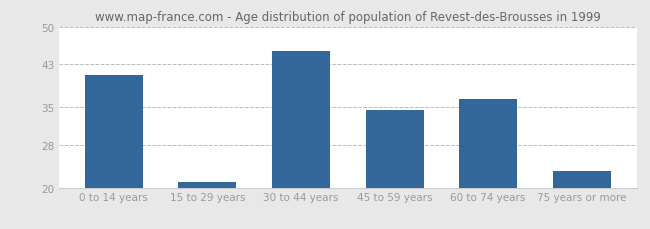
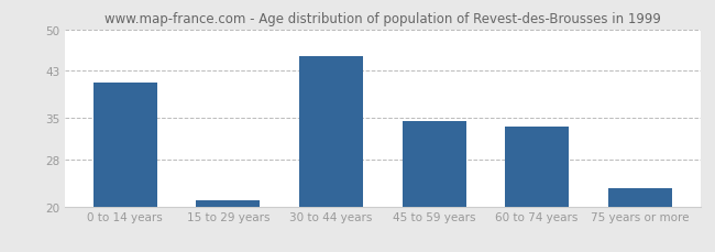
60 to 74 years: 36.5 -> 33.6
